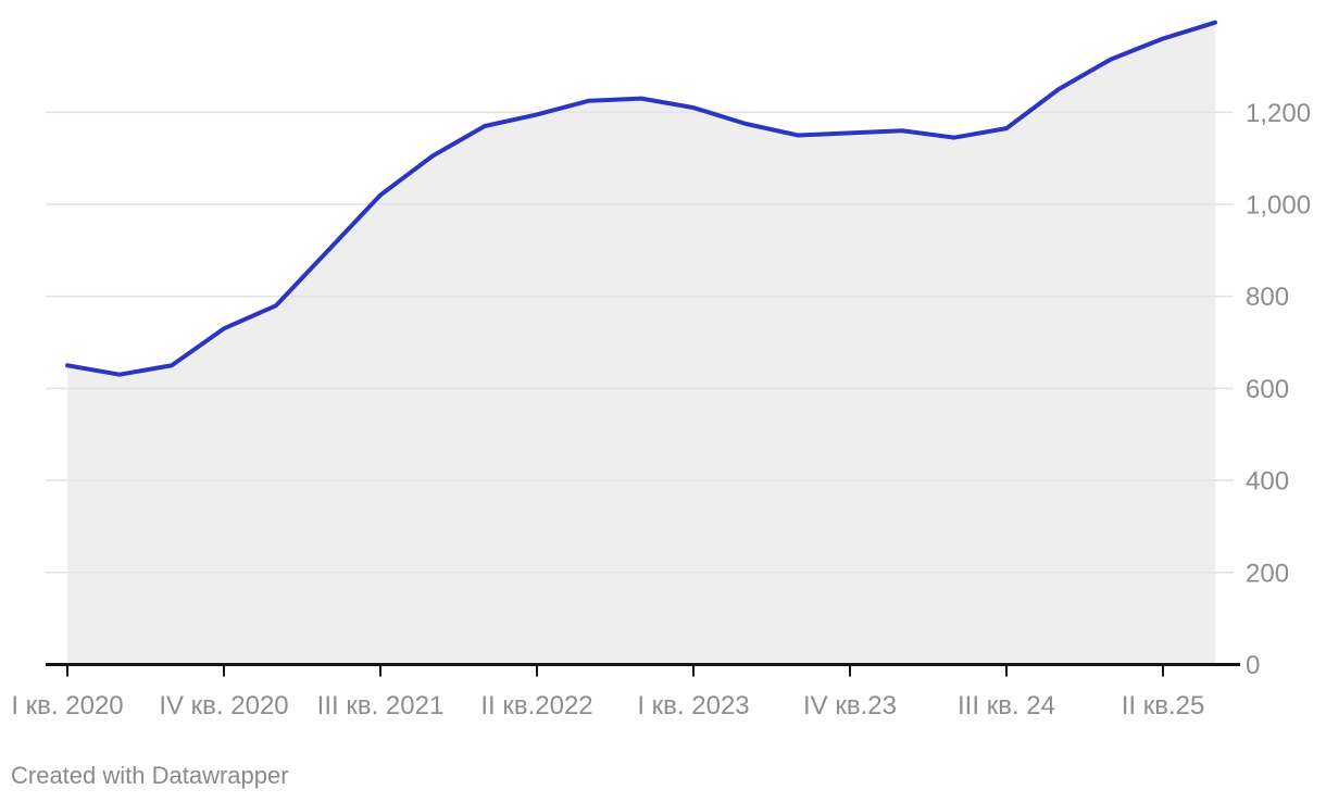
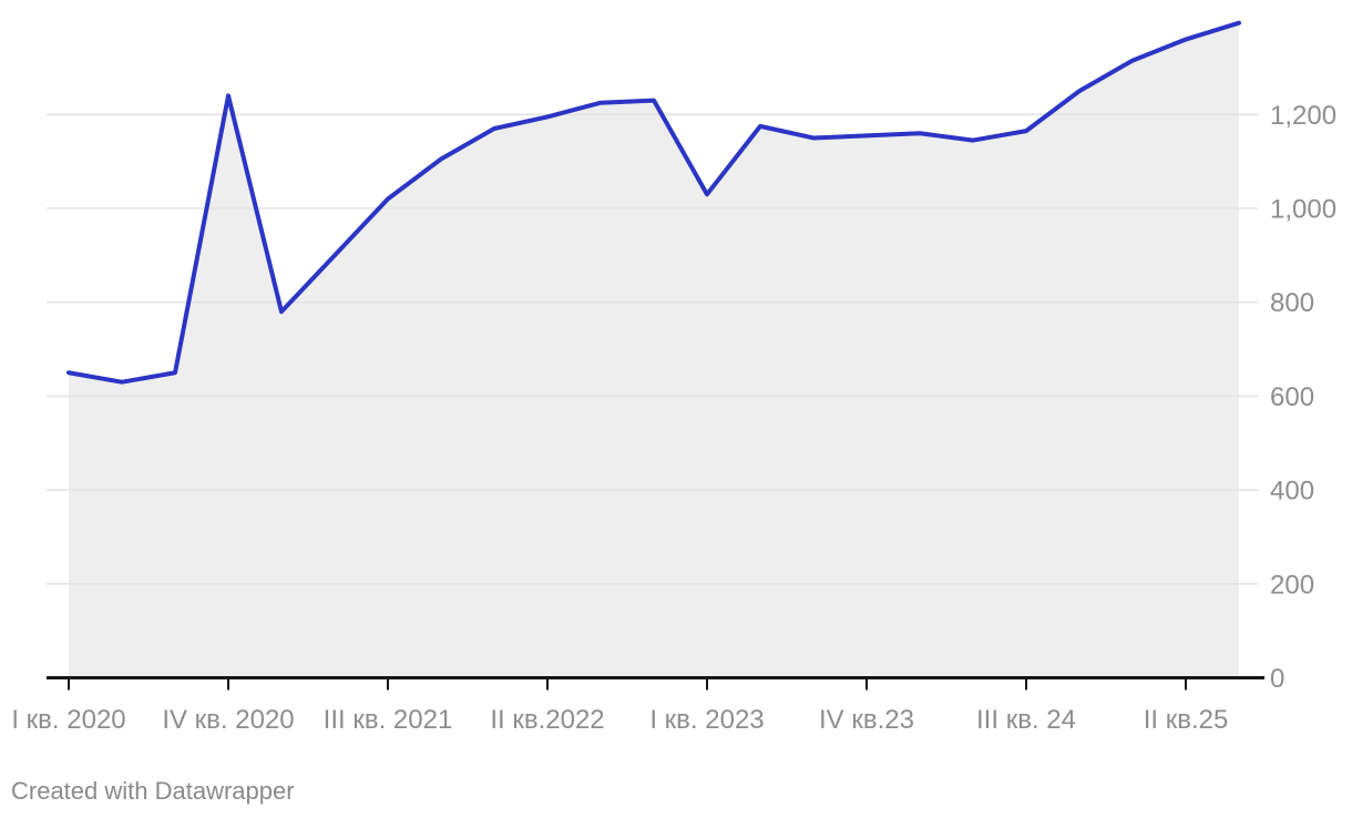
IV кв. 2020: 730 -> 1240
I кв. 2023: 1210 -> 1030
